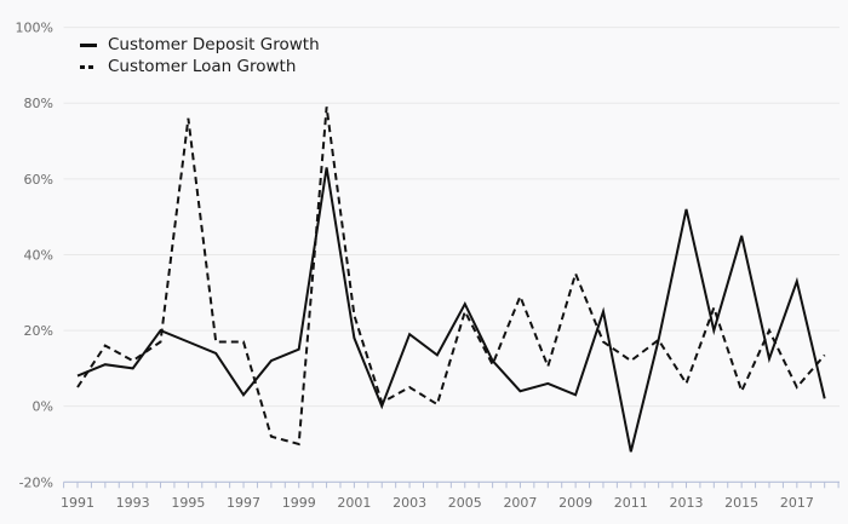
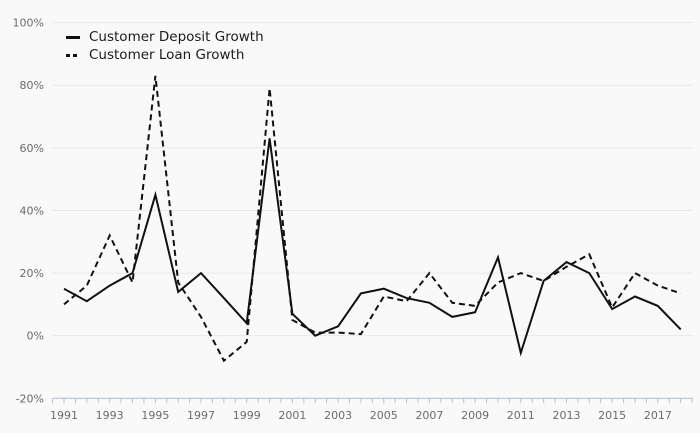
Customer Deposit Growth/1991: 8% -> 15%
Customer Loan Growth/1991: 5% -> 10%
Customer Deposit Growth/1993: 10% -> 16%
Customer Loan Growth/1993: 12% -> 32%
Customer Deposit Growth/1995: 17% -> 45%
Customer Loan Growth/1995: 76% -> 83%
Customer Deposit Growth/1997: 3% -> 20%
Customer Loan Growth/1997: 17% -> 6%
Customer Deposit Growth/1999: 15% -> 4%
Customer Loan Growth/1999: -10% -> -2%
Customer Deposit Growth/2001: 18% -> 7%
Customer Loan Growth/2001: 24% -> 5%
Customer Deposit Growth/2003: 19% -> 3%
Customer Loan Growth/2003: 5% -> 1%
Customer Deposit Growth/2005: 27% -> 15%
Customer Loan Growth/2005: 25% -> 12%
Customer Deposit Growth/2007: 4% -> 10%
Customer Loan Growth/2007: 29% -> 20%
Customer Deposit Growth/2009: 3% -> 8%
Customer Loan Growth/2009: 35% -> 10%
Customer Deposit Growth/2011: -12% -> -6%
Customer Loan Growth/2011: 12% -> 20%
Customer Deposit Growth/2013: 52% -> 24%
Customer Loan Growth/2013: 6% -> 22%
Customer Deposit Growth/2015: 45% -> 8%
Customer Loan Growth/2015: 4% -> 9%
Customer Deposit Growth/2017: 33% -> 10%
Customer Loan Growth/2017: 5% -> 16%
